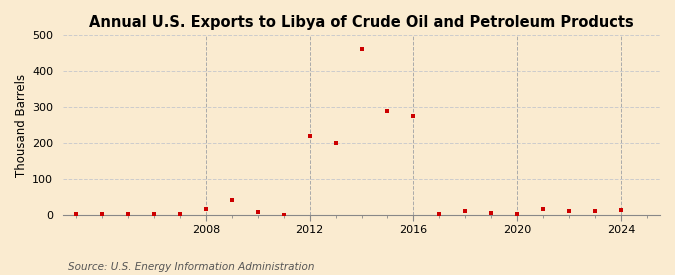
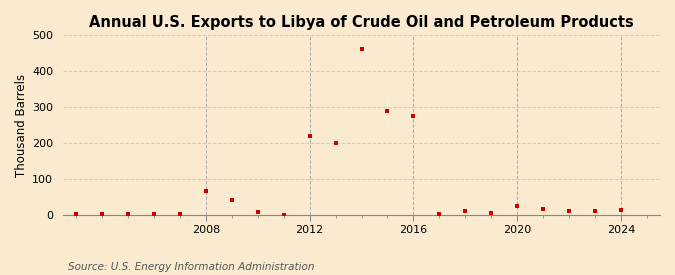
2008: 15 -> 65
2020: 3 -> 25
